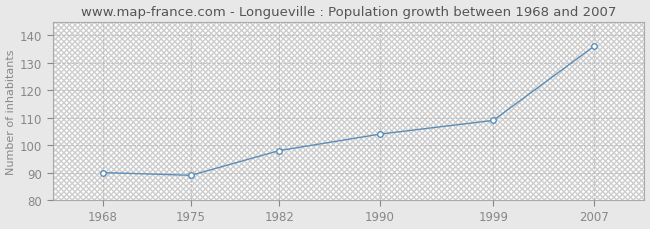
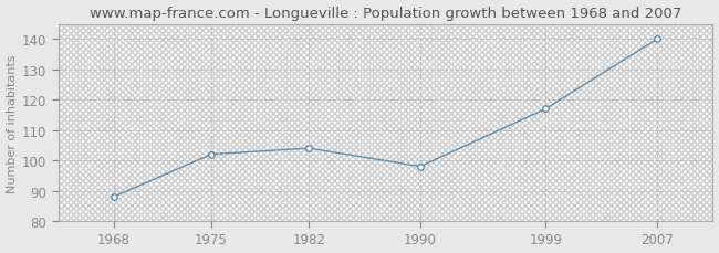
1968: 90 -> 88
1975: 89 -> 102
1982: 98 -> 104
1990: 104 -> 98
1999: 109 -> 117
2007: 136 -> 140
